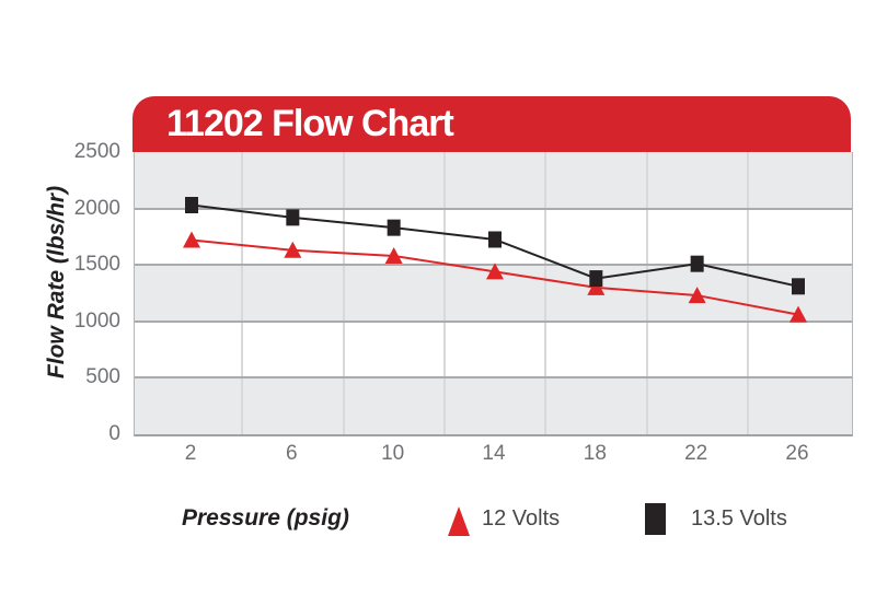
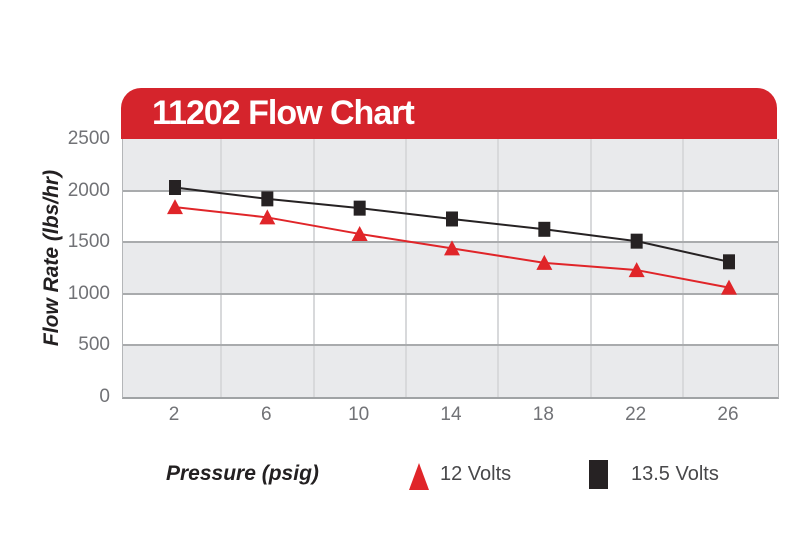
12 Volts/2: 1720 -> 1840
12 Volts/6: 1630 -> 1740
13.5 Volts/18: 1380 -> 1620
